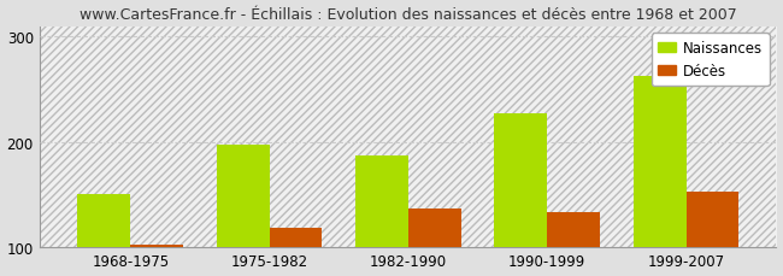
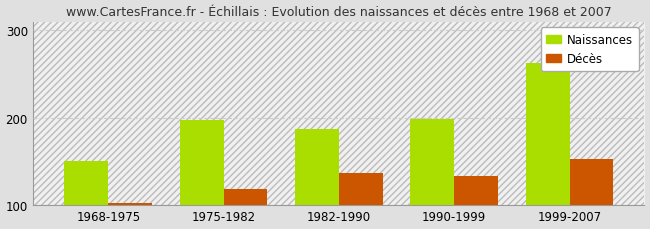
Naissances/1990-1999: 227 -> 198
